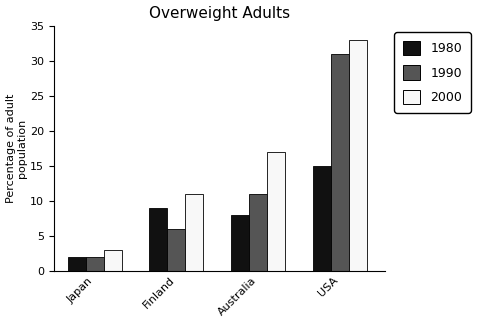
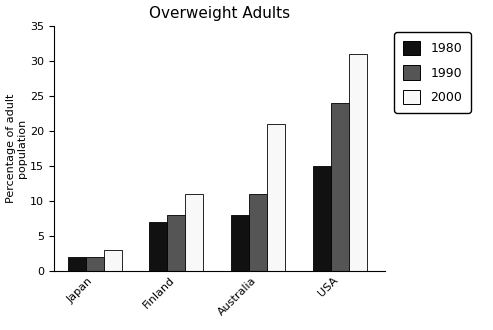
1980/Finland: 9 -> 7
1990/Finland: 6 -> 8
2000/Australia: 17 -> 21
1990/USA: 31 -> 24
2000/USA: 33 -> 31
